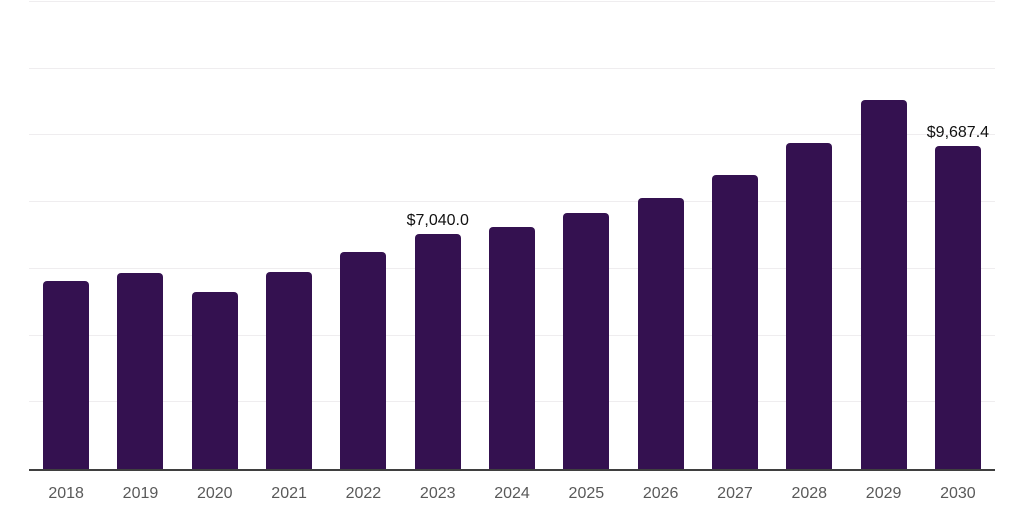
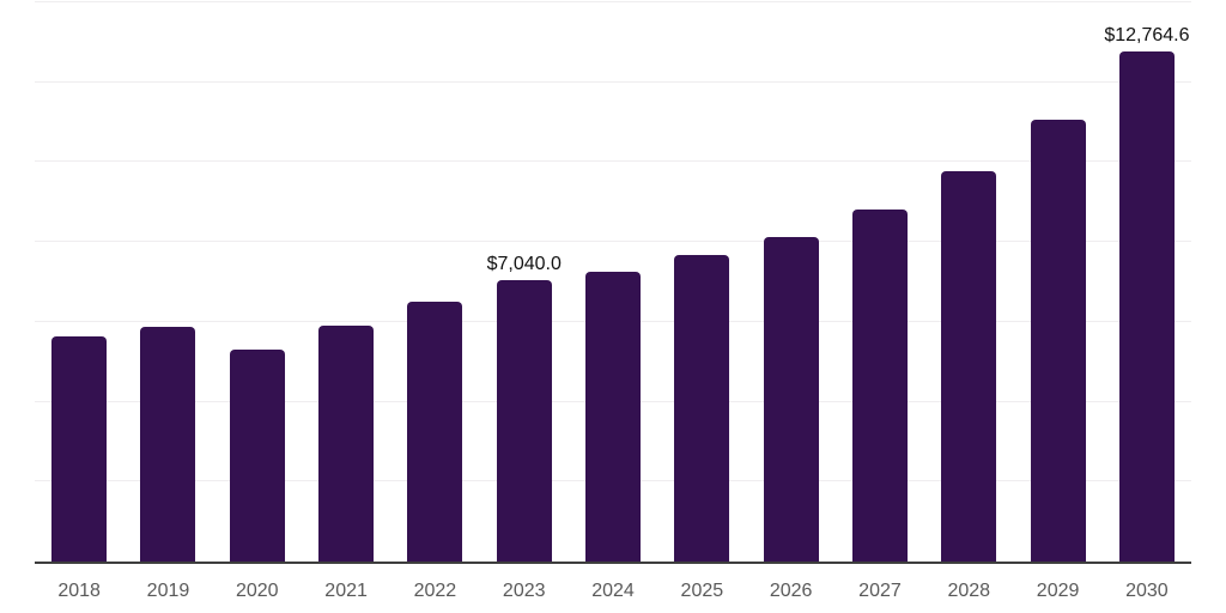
2030: $9,687.4 -> $12,764.6
